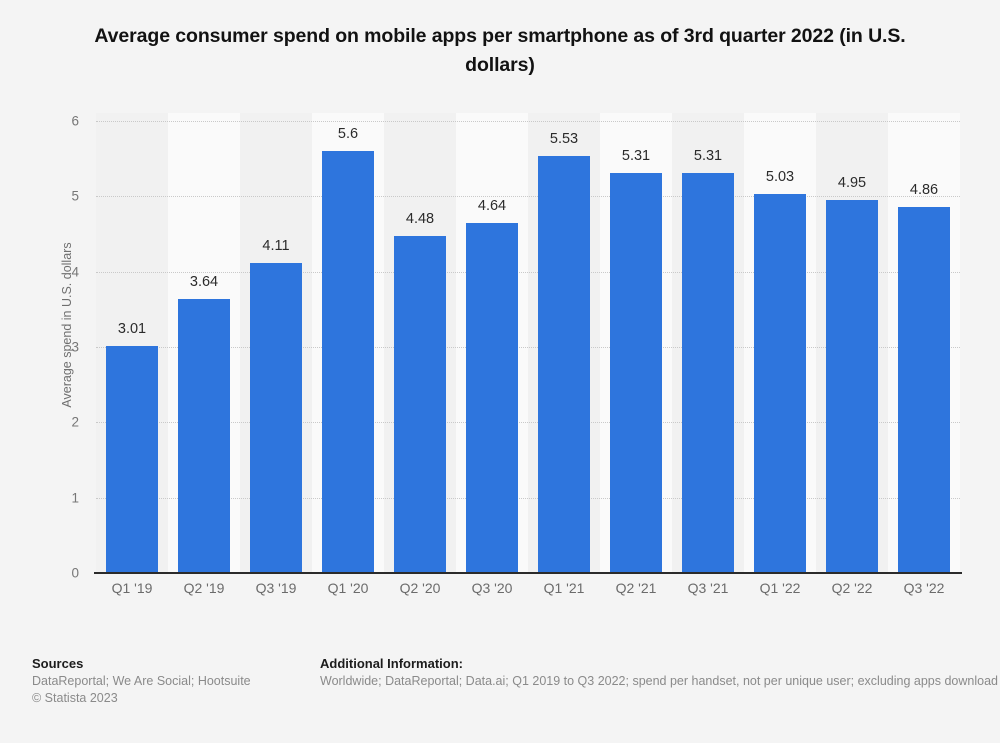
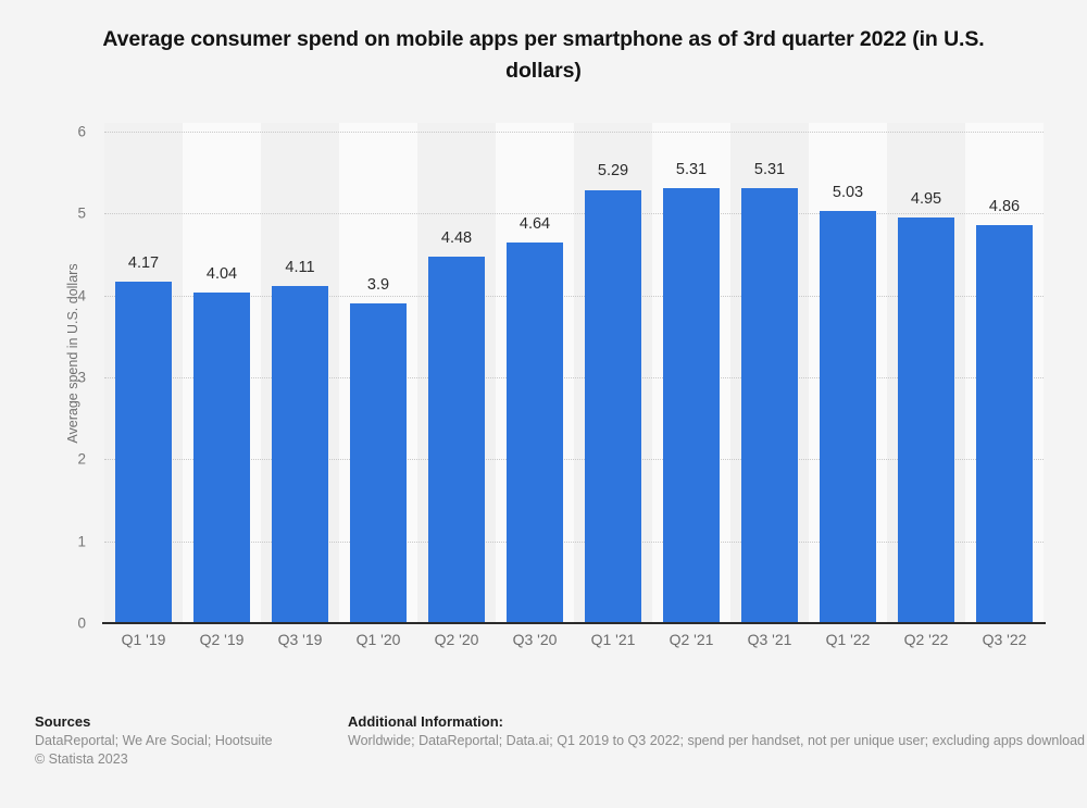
Q1 '19: 3.01 -> 4.17
Q2 '19: 3.64 -> 4.04
Q1 '20: 5.6 -> 3.9
Q1 '21: 5.53 -> 5.29
